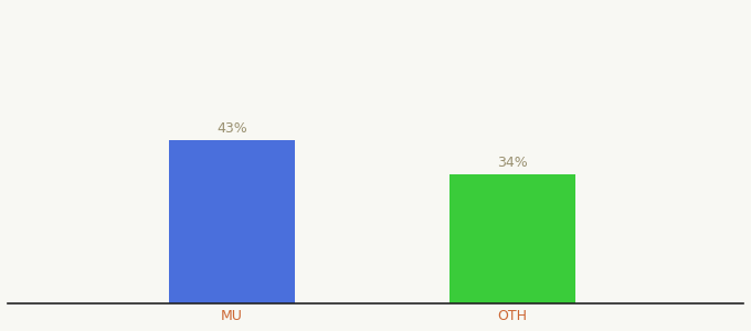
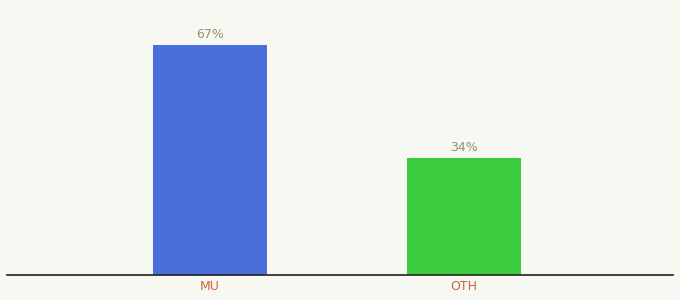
MU: 43% -> 67%
